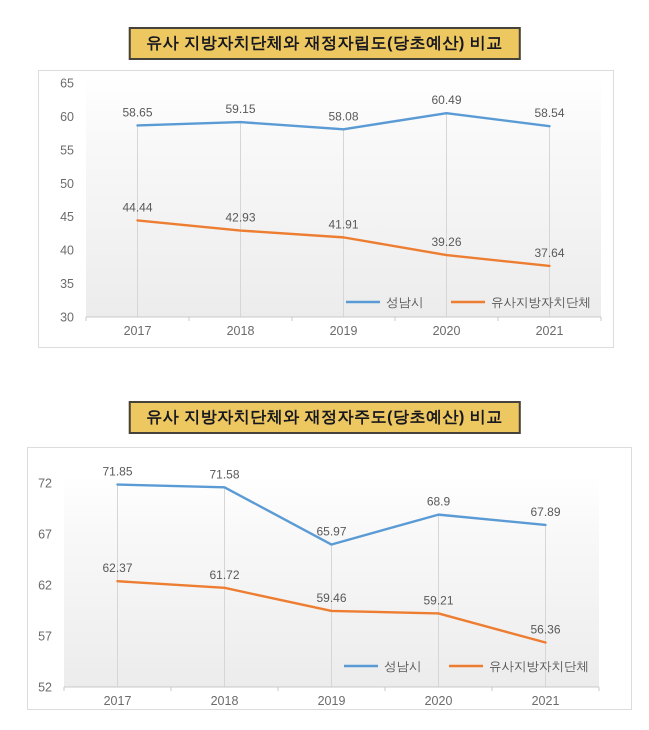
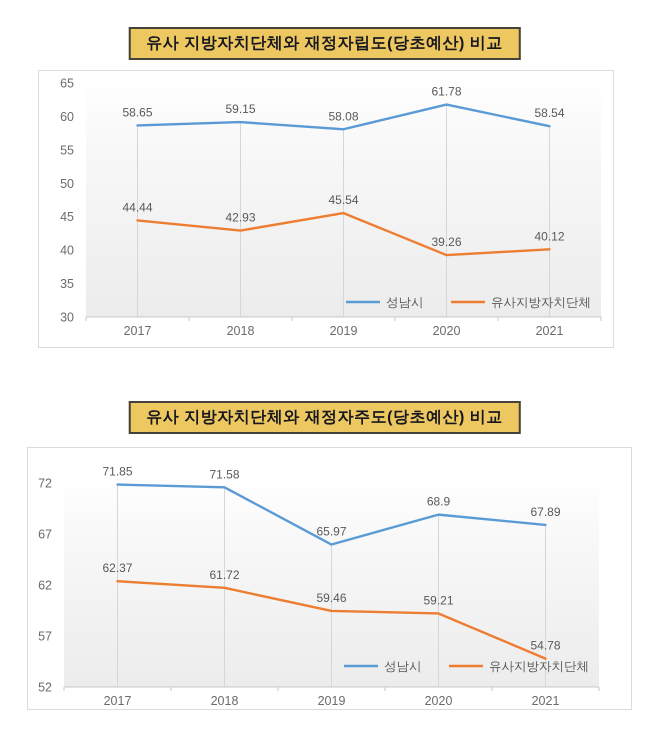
유사 지방자치단체와 재정자립도(당초예산) 비교/유사지방자치단체/2019: 41.91 -> 45.54
유사 지방자치단체와 재정자립도(당초예산) 비교/성남시/2020: 60.49 -> 61.78
유사 지방자치단체와 재정자립도(당초예산) 비교/유사지방자치단체/2021: 37.64 -> 40.12
유사 지방자치단체와 재정자주도(당초예산) 비교/유사지방자치단체/2021: 56.36 -> 54.78
